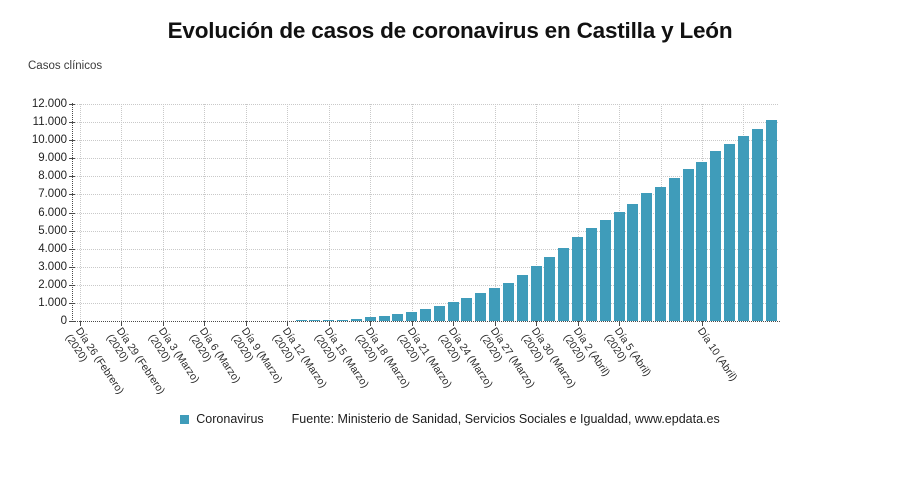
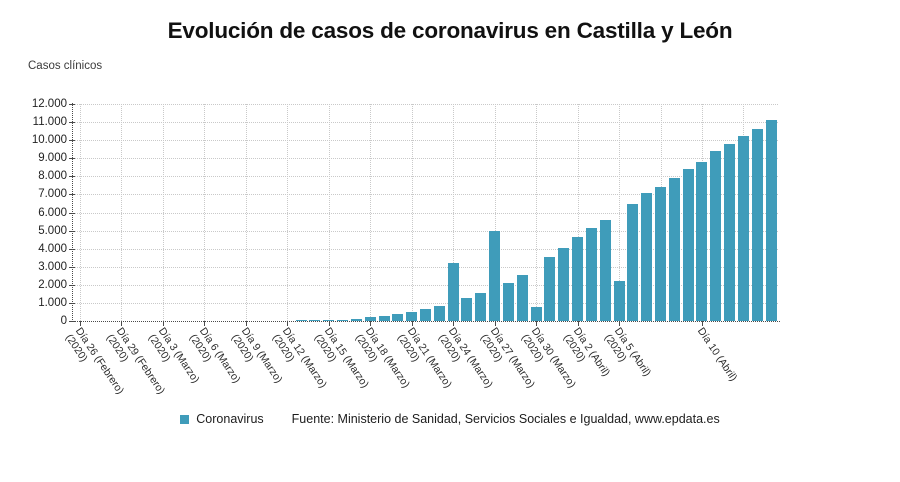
Día 24 (Marzo) (2020): 1000 -> 3200
Día 27 (Marzo) (2020): 1800 -> 5000
Día 30 (Marzo) (2020): 3000 -> 800
Día 5 (Abril) (2020): 6000 -> 2200
